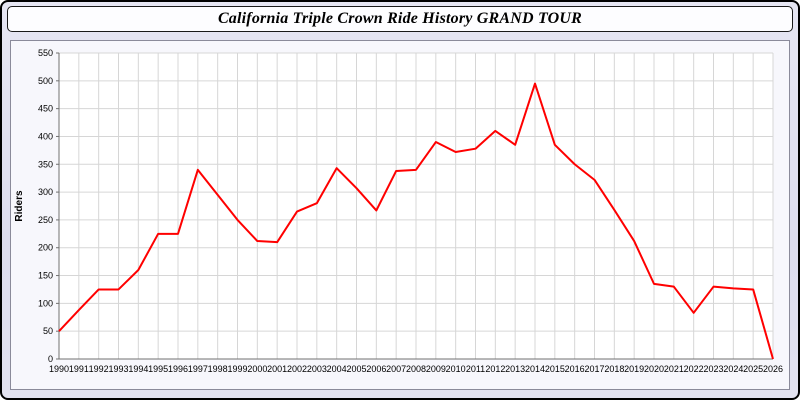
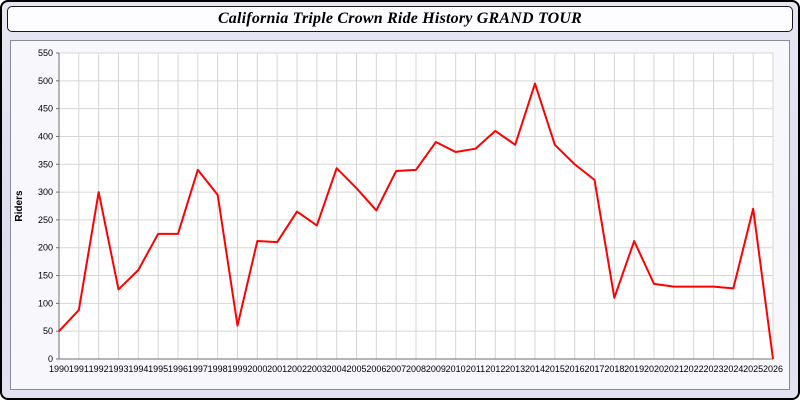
1992: 120 -> 300
1999: 250 -> 60
2003: 280 -> 240
2018: 270 -> 110
2022: 80 -> 130
2025: 120 -> 270
